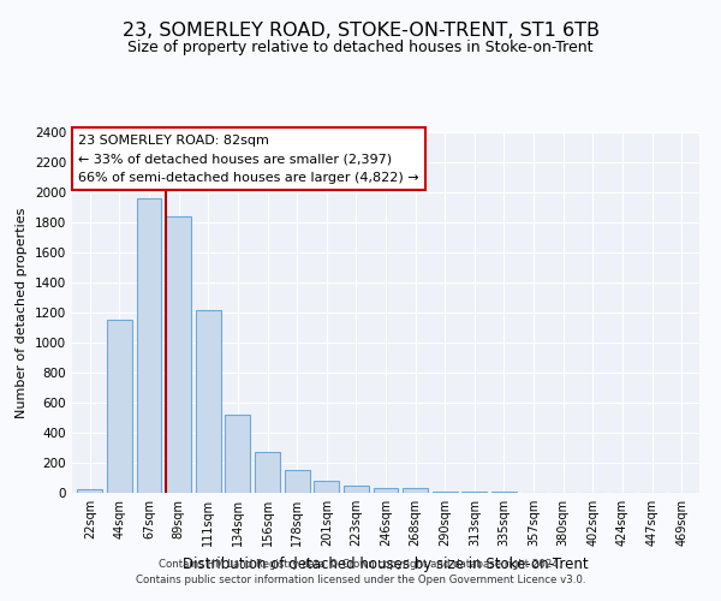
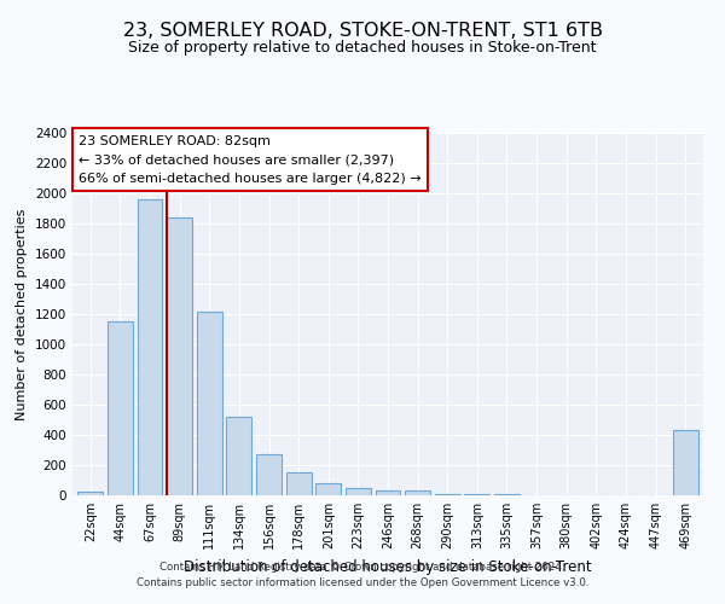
469sqm: 0 -> 430
